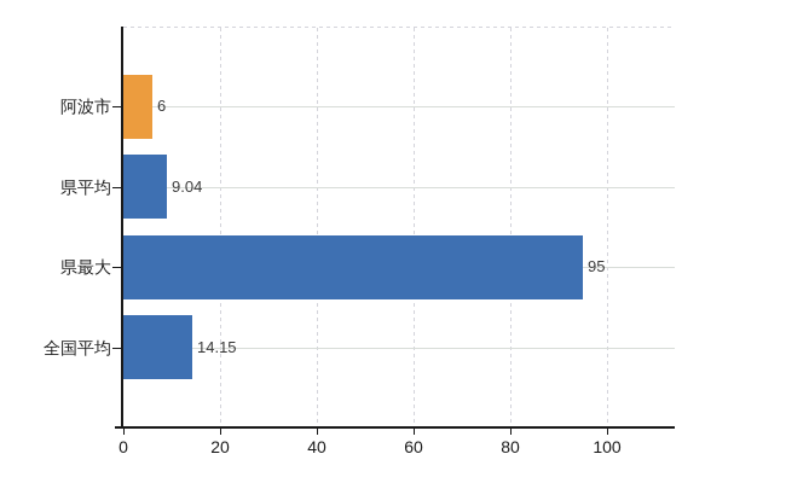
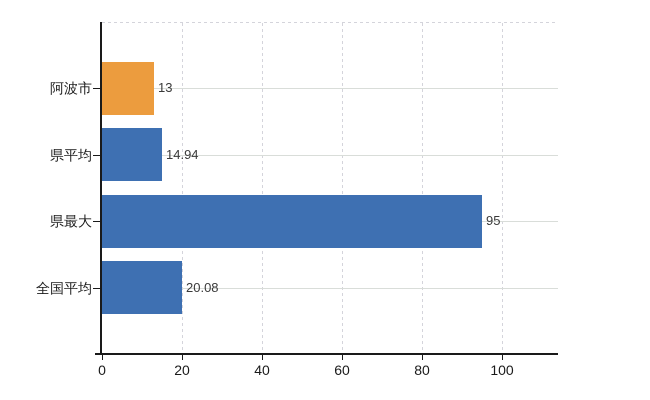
阿波市: 6 -> 13
県平均: 9.04 -> 14.94
全国平均: 14.15 -> 20.08
